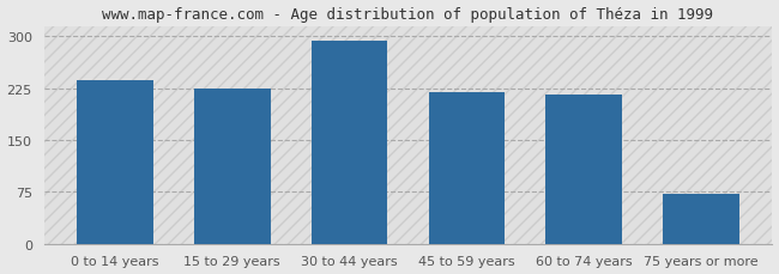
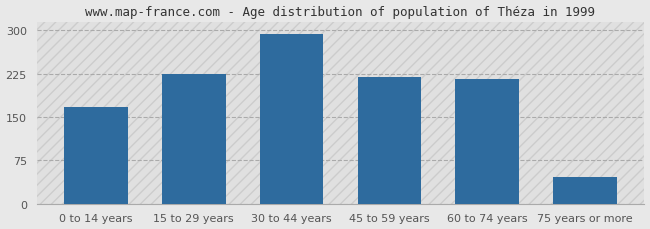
0 to 14 years: 237 -> 168
75 years or more: 72 -> 46
